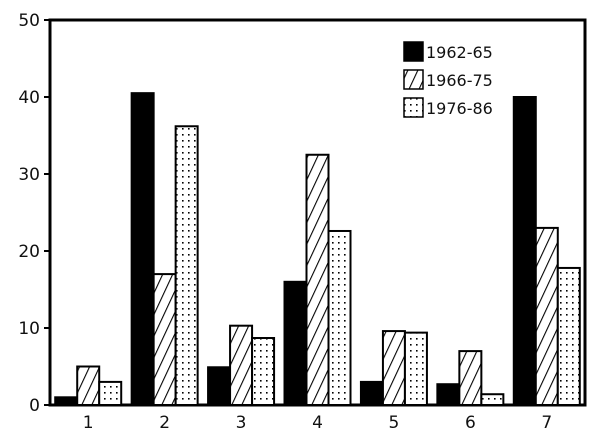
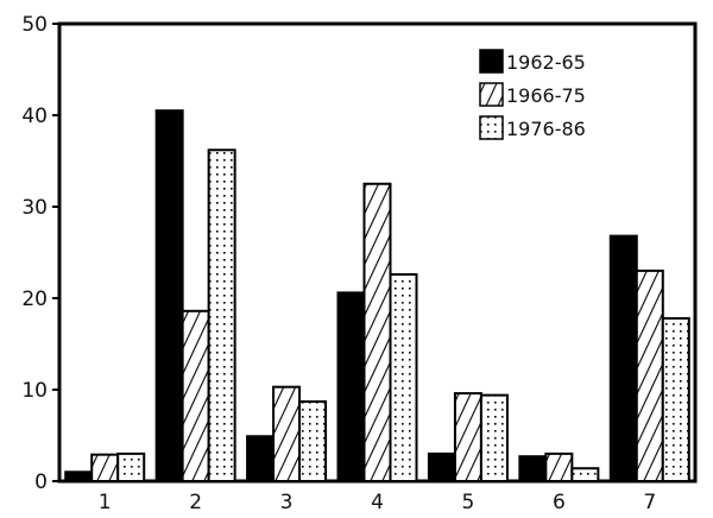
1966-75/1: 5 -> 3
1966-75/2: 17 -> 19
1962-65/4: 16 -> 21
1966-75/6: 7 -> 3
1962-65/7: 40 -> 27
